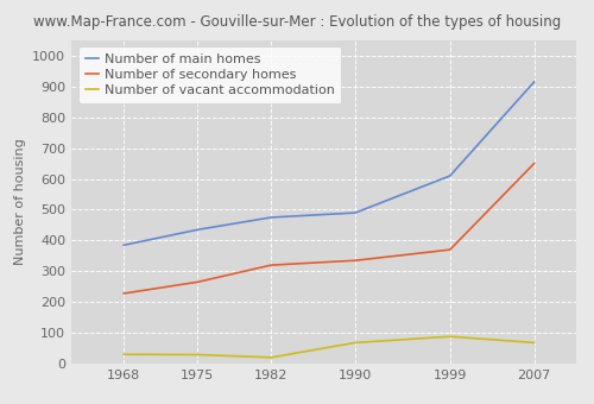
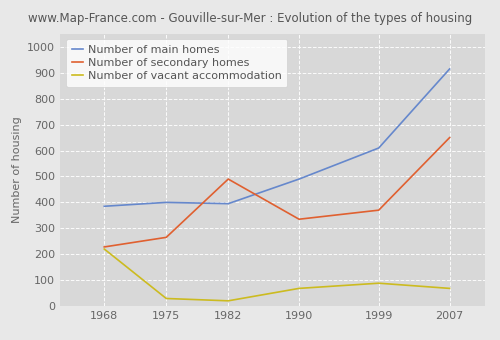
Number of vacant accommodation/1968: 30 -> 220
Number of main homes/1975: 435 -> 400
Number of main homes/1982: 475 -> 395
Number of secondary homes/1982: 320 -> 490
